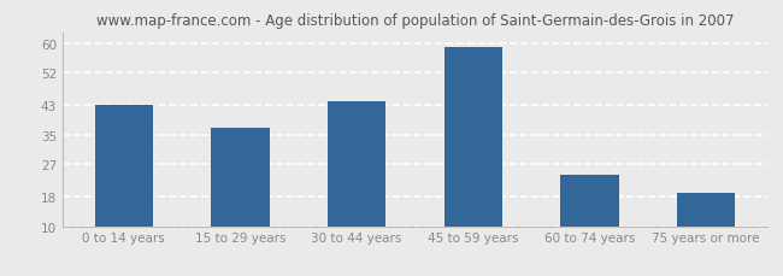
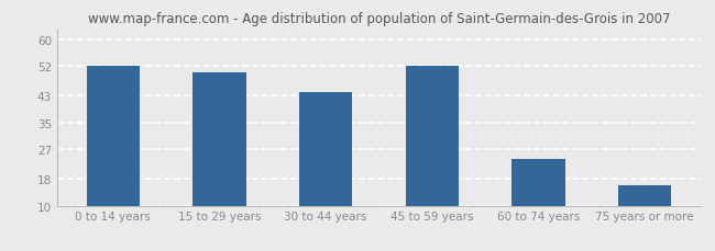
0 to 14 years: 43 -> 52
15 to 29 years: 37 -> 50
45 to 59 years: 59 -> 52
75 years or more: 19 -> 16
